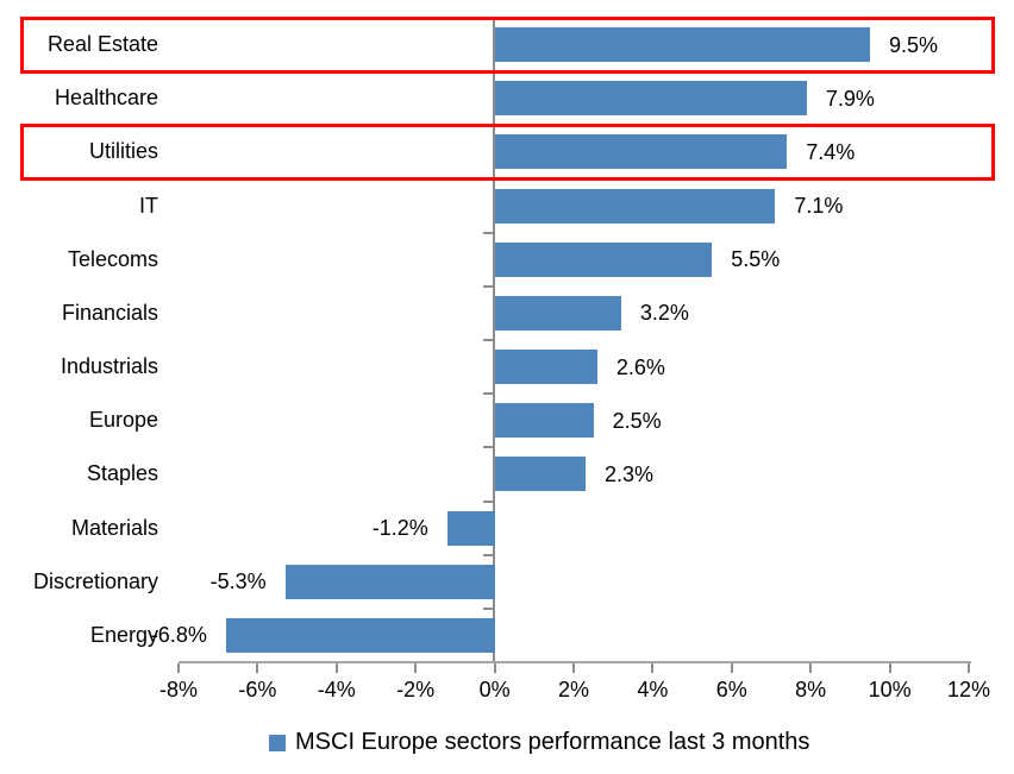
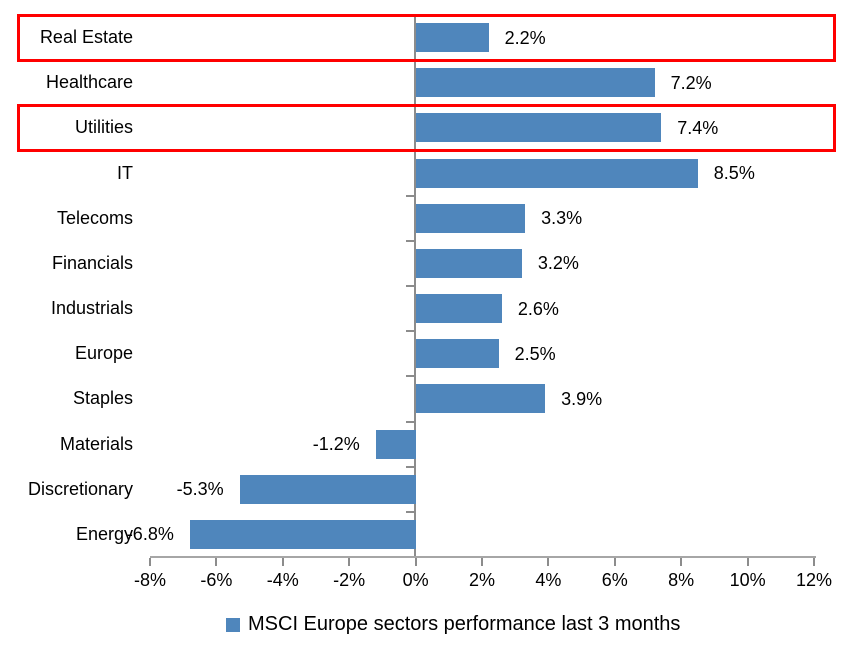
Real Estate: 9.5% -> 2.2%
Healthcare: 7.9% -> 7.2%
IT: 7.1% -> 8.5%
Telecoms: 5.5% -> 3.3%
Staples: 2.3% -> 3.9%
